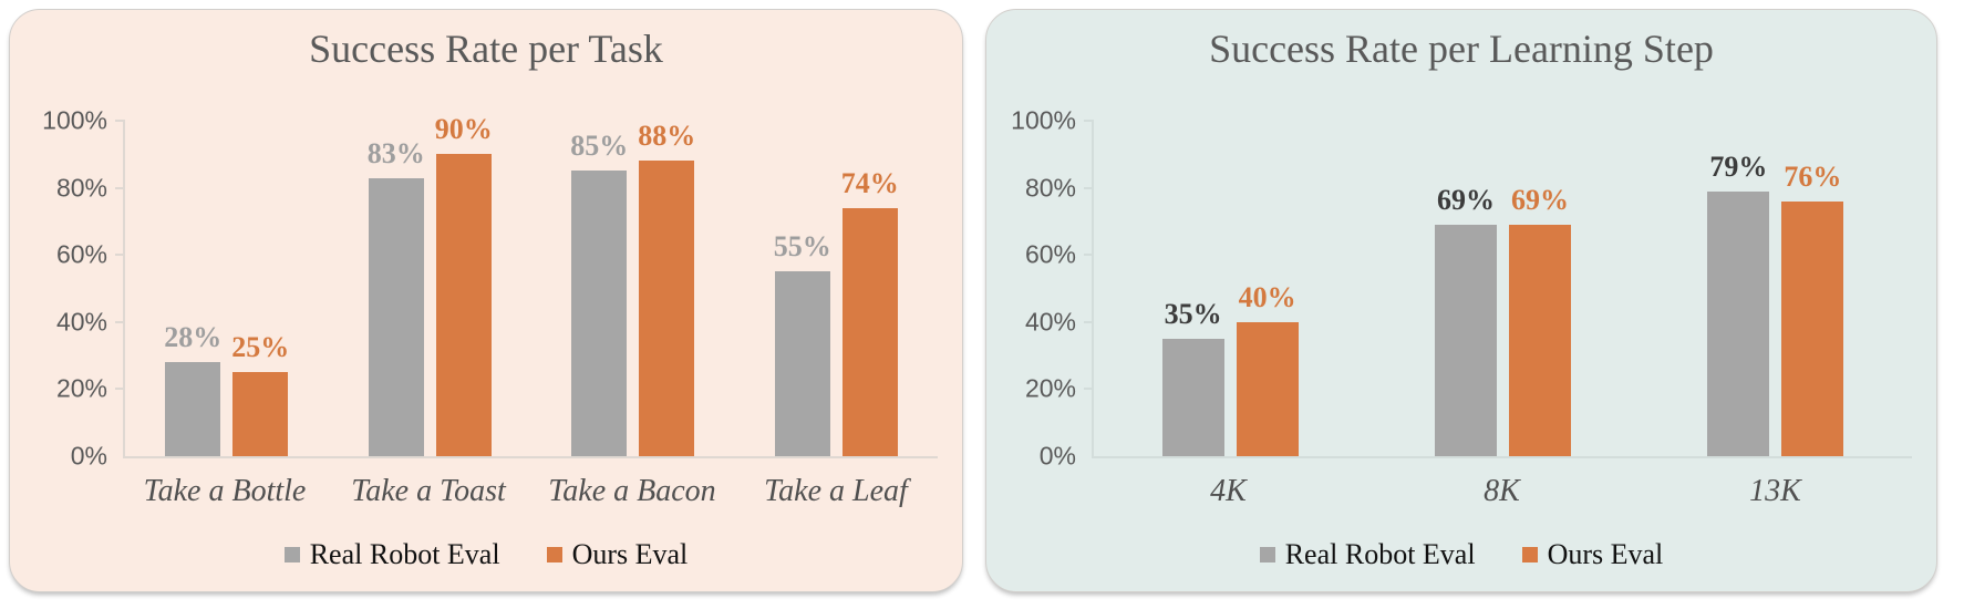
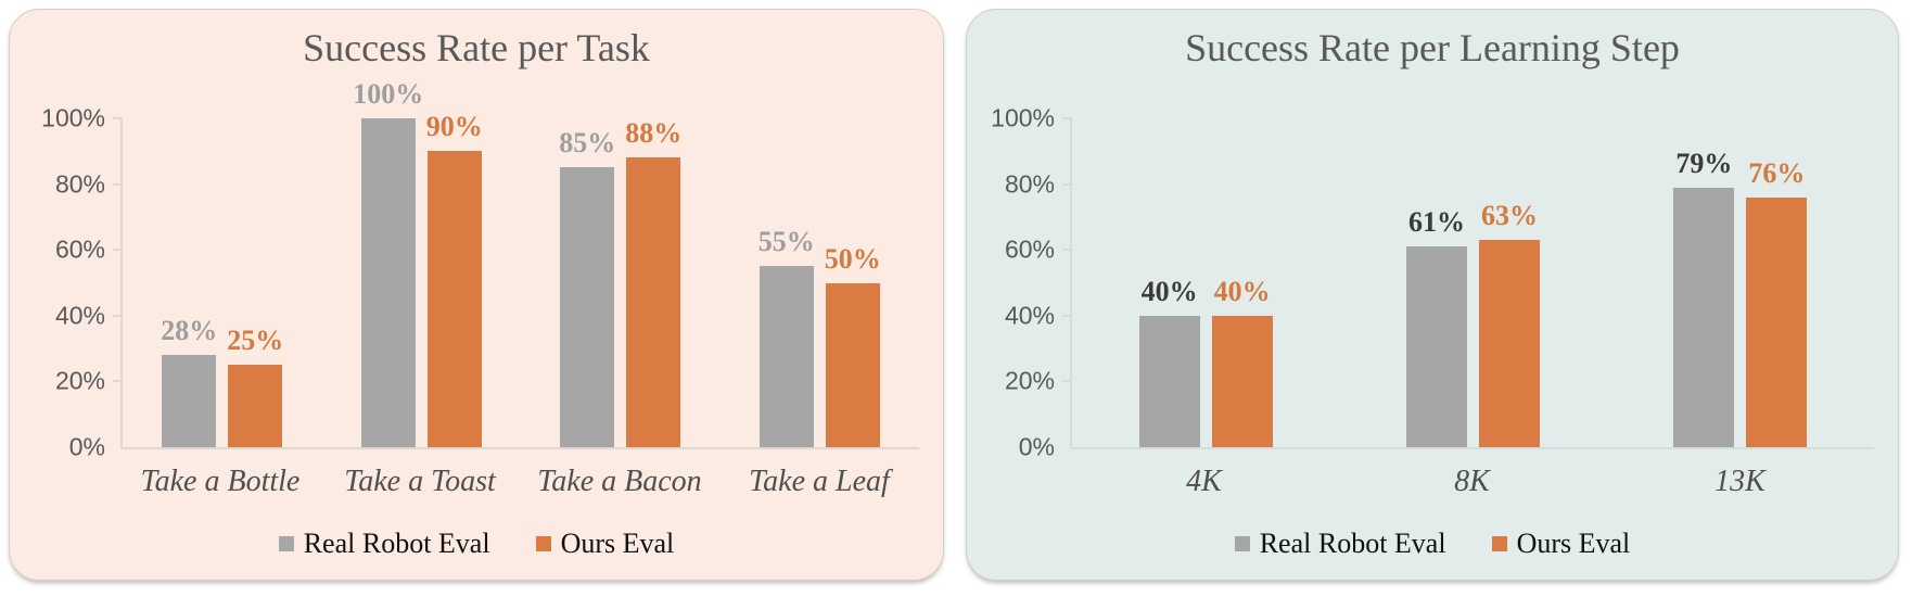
Success Rate per Task/Real Robot Eval/Take a Toast: 83% -> 100%
Success Rate per Task/Ours Eval/Take a Leaf: 74% -> 50%
Success Rate per Learning Step/Real Robot Eval/4K: 35% -> 40%
Success Rate per Learning Step/Real Robot Eval/8K: 69% -> 61%
Success Rate per Learning Step/Ours Eval/8K: 69% -> 63%
